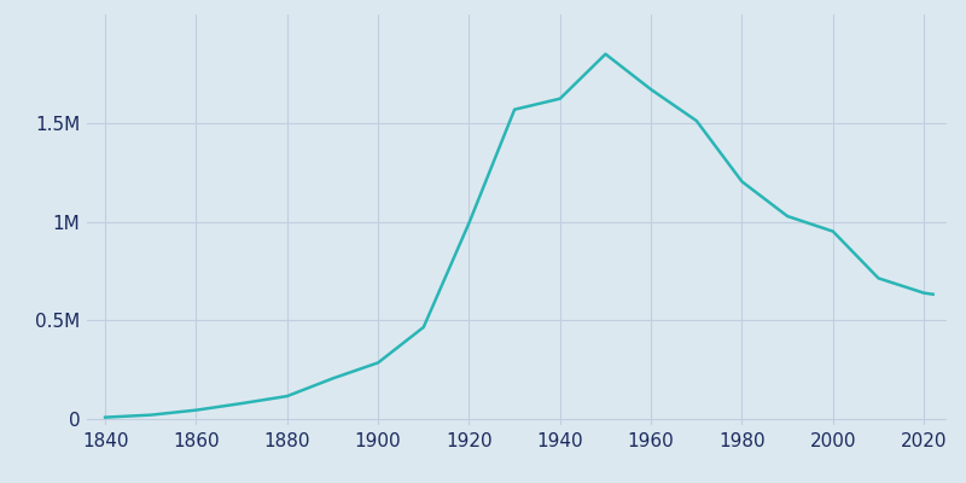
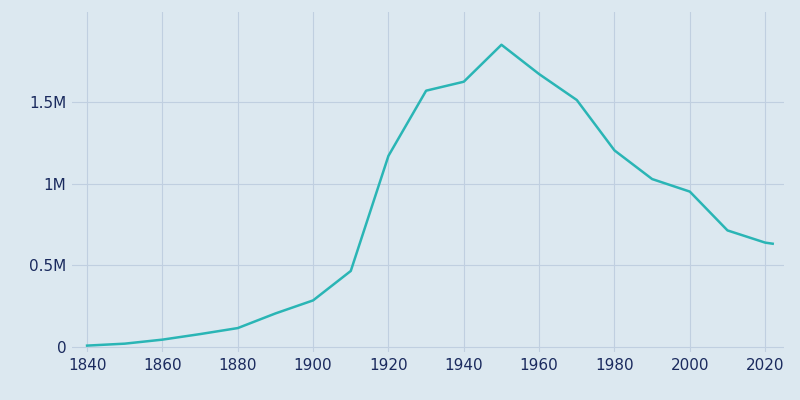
1920: 0.99M -> 1.17M
